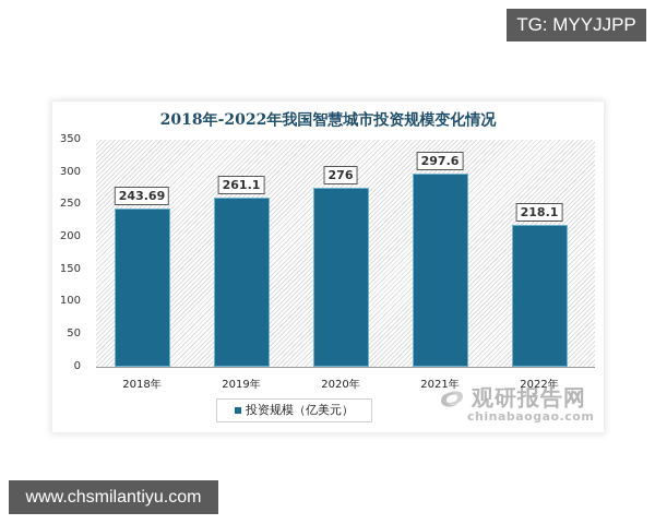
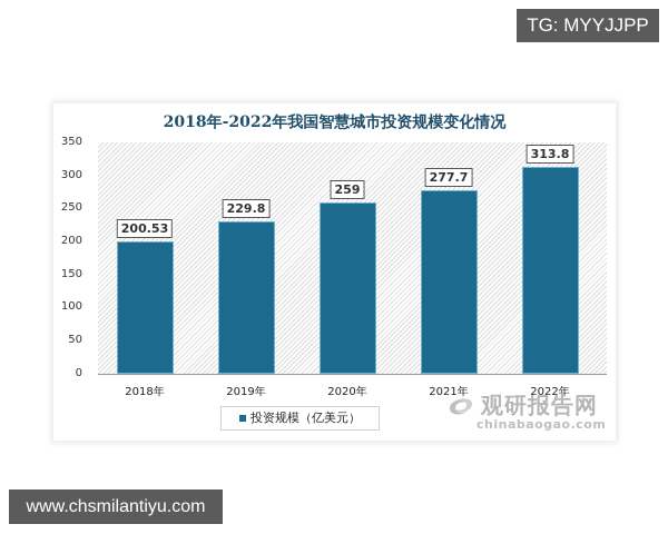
2018年: 243.69 -> 200.53
2019年: 261.1 -> 229.8
2020年: 276 -> 259
2021年: 297.6 -> 277.7
2022年: 218.1 -> 313.8
